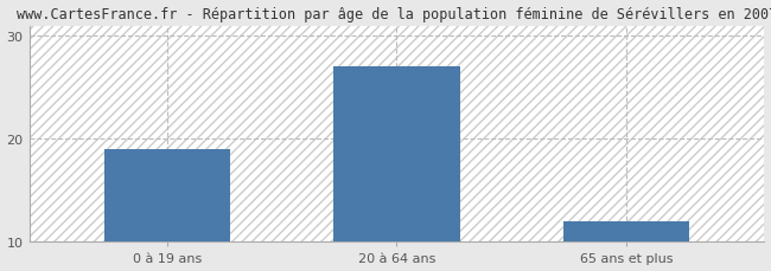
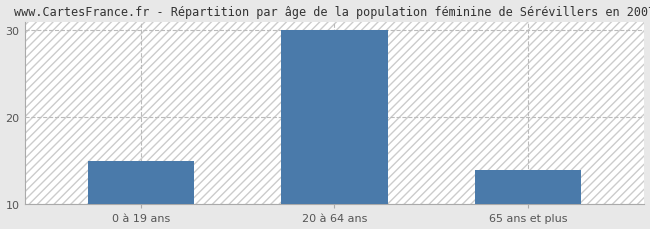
0 à 19 ans: 19 -> 15
20 à 64 ans: 27 -> 30
65 ans et plus: 12 -> 14
